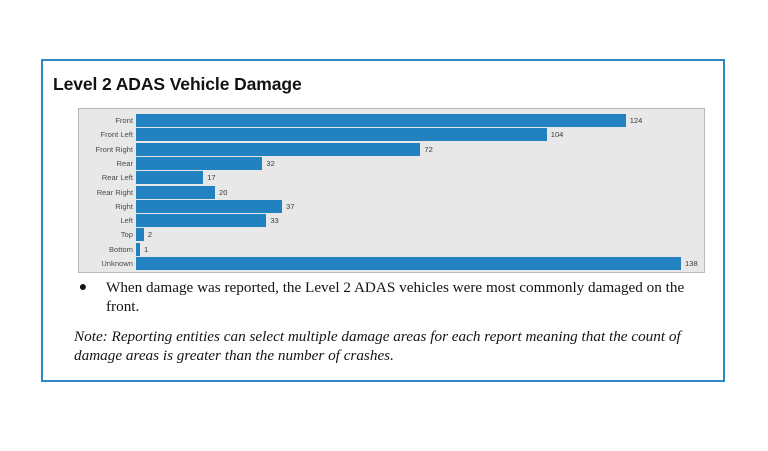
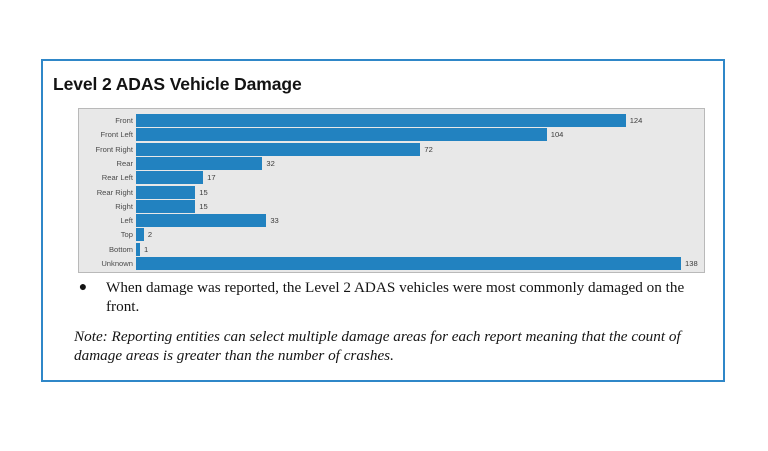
Rear Right: 20 -> 15
Right: 37 -> 15
